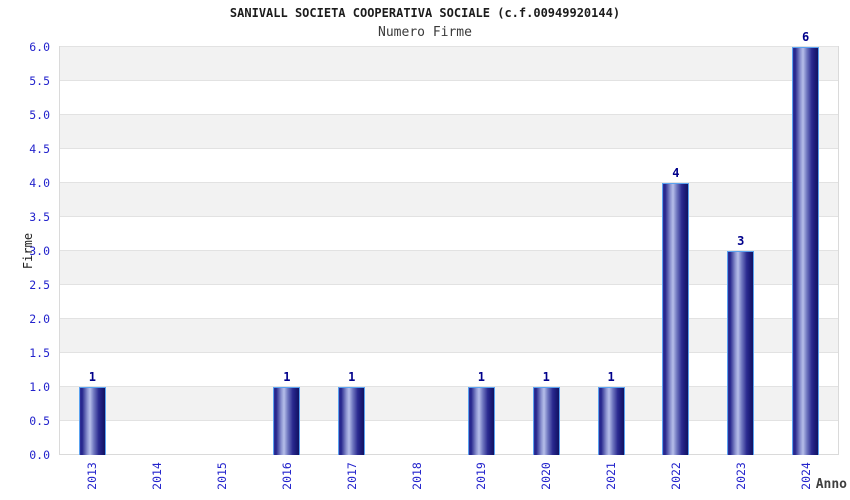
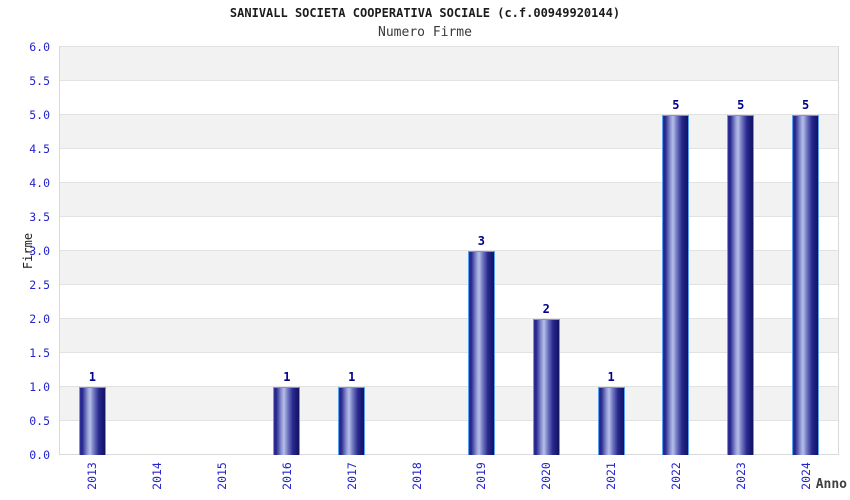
2019: 1 -> 3
2020: 1 -> 2
2022: 4 -> 5
2023: 3 -> 5
2024: 6 -> 5
